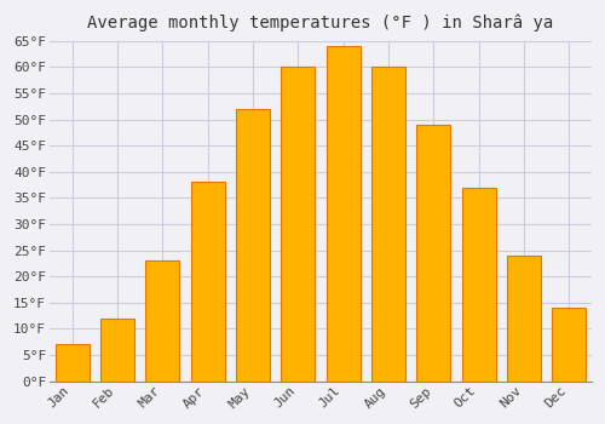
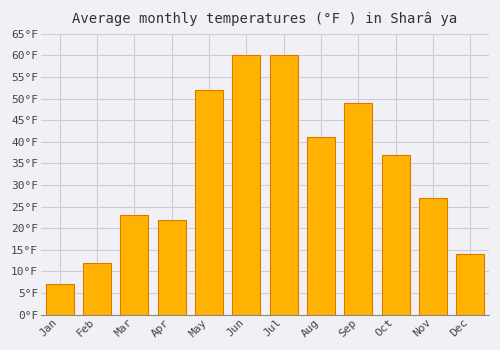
Apr: 38°F -> 22°F
Jul: 64°F -> 60°F
Aug: 60°F -> 41°F
Nov: 24°F -> 27°F
